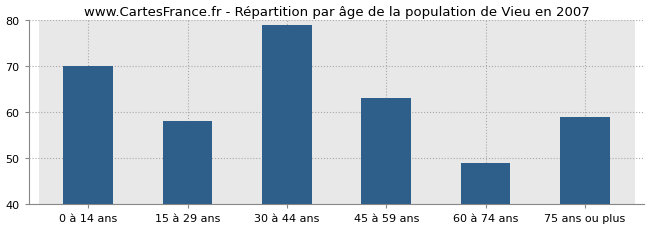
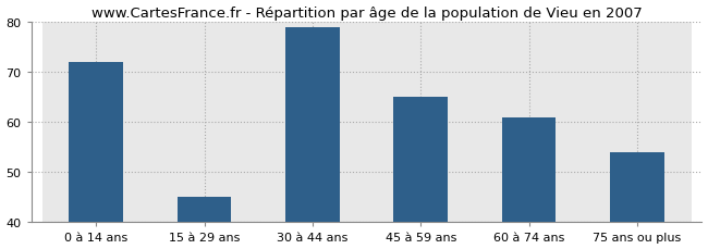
0 à 14 ans: 70 -> 72
15 à 29 ans: 58 -> 45
45 à 59 ans: 63 -> 65
60 à 74 ans: 49 -> 61
75 ans ou plus: 59 -> 54
